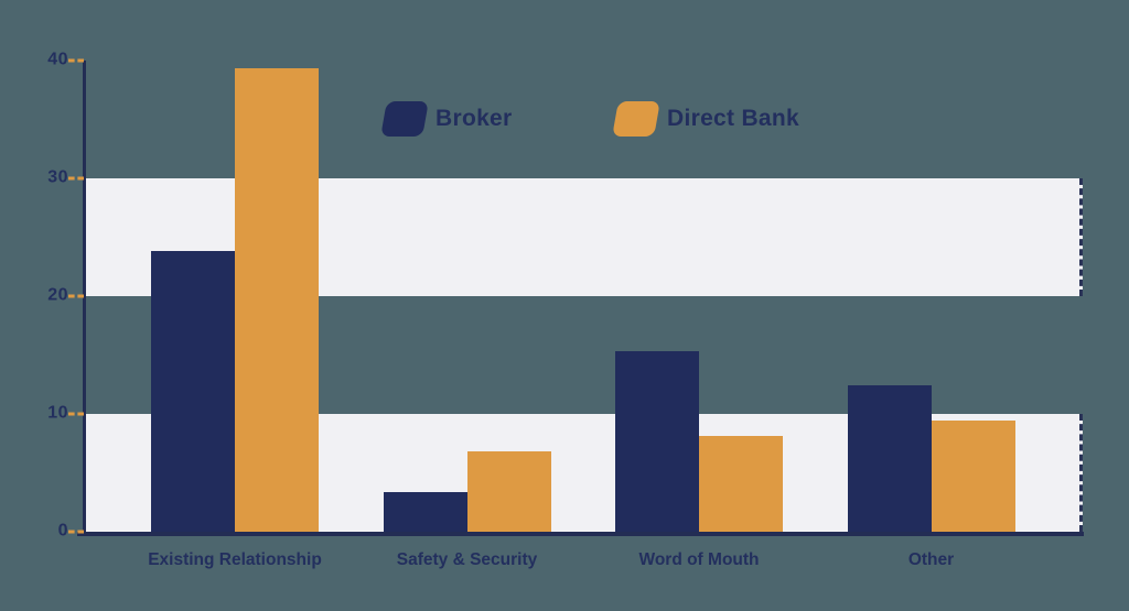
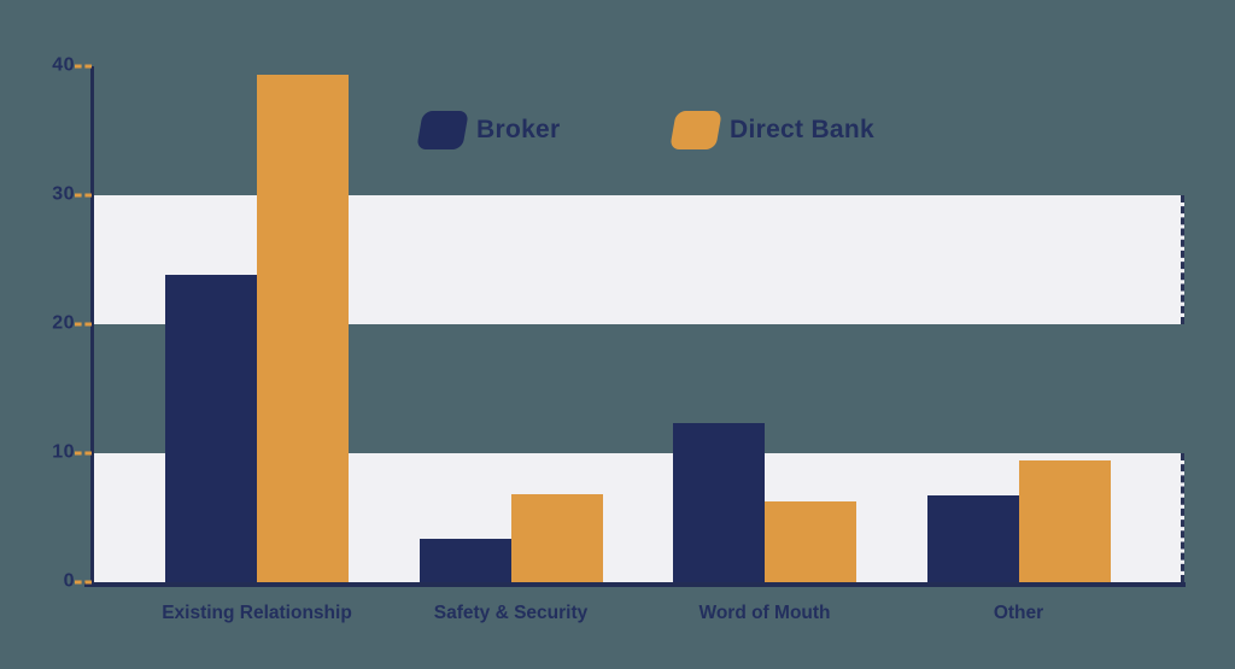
Broker/Word of Mouth: 15.3 -> 12.3
Direct Bank/Word of Mouth: 8.1 -> 6.3
Broker/Other: 12.4 -> 6.7
